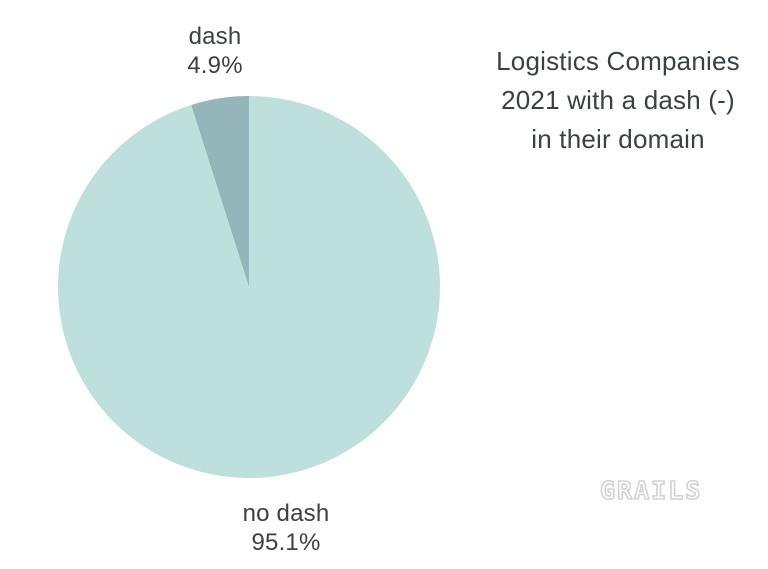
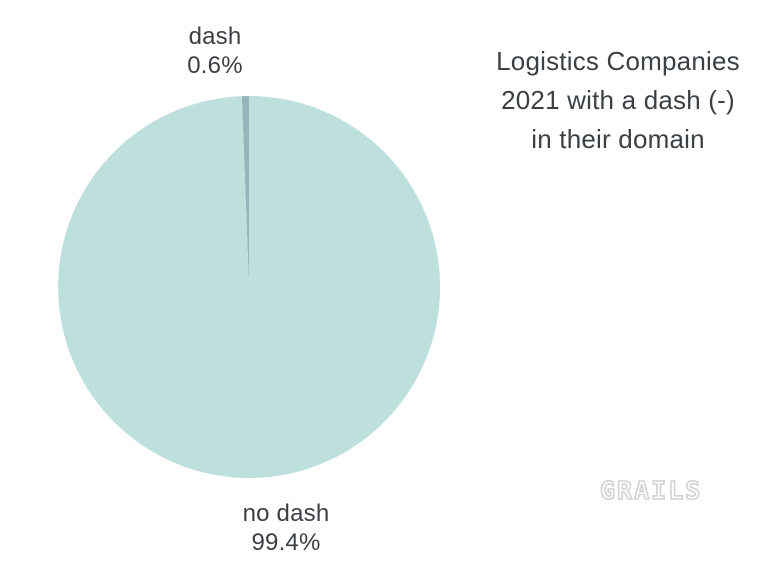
dash: 4.9% -> 0.6%
no dash: 95.1% -> 99.4%
